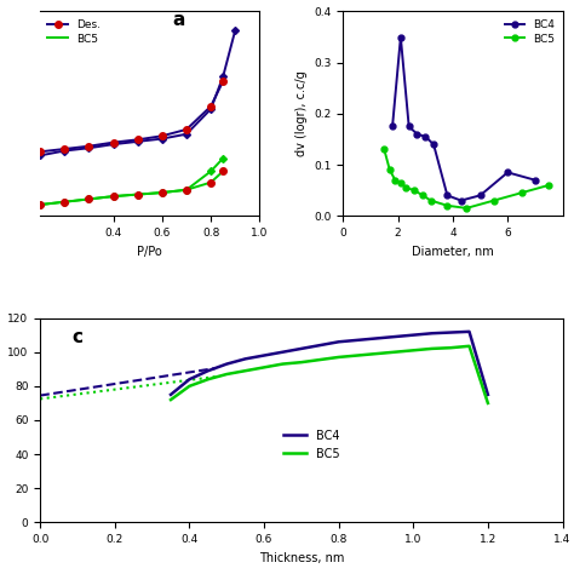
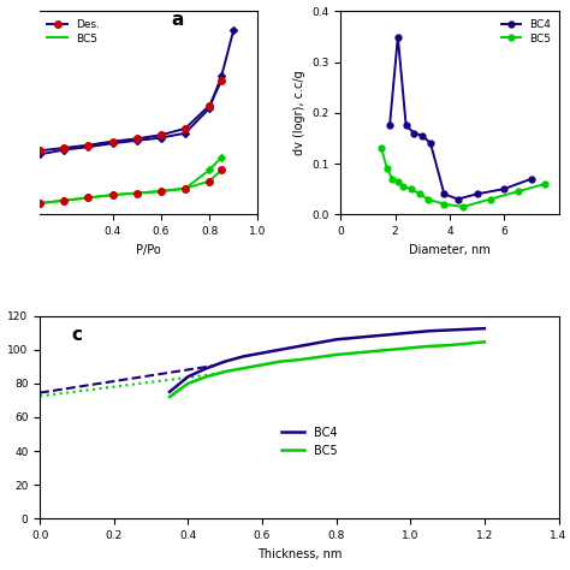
BC4/6: 0.085 -> 0.050
BC4/1.2: 75 -> 112
BC5/1.2: 70 -> 104
